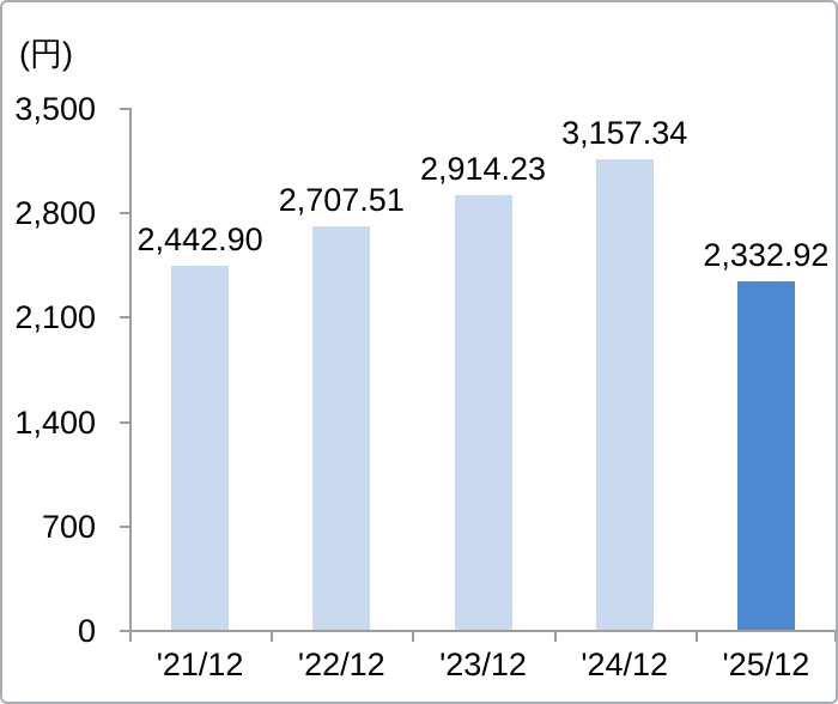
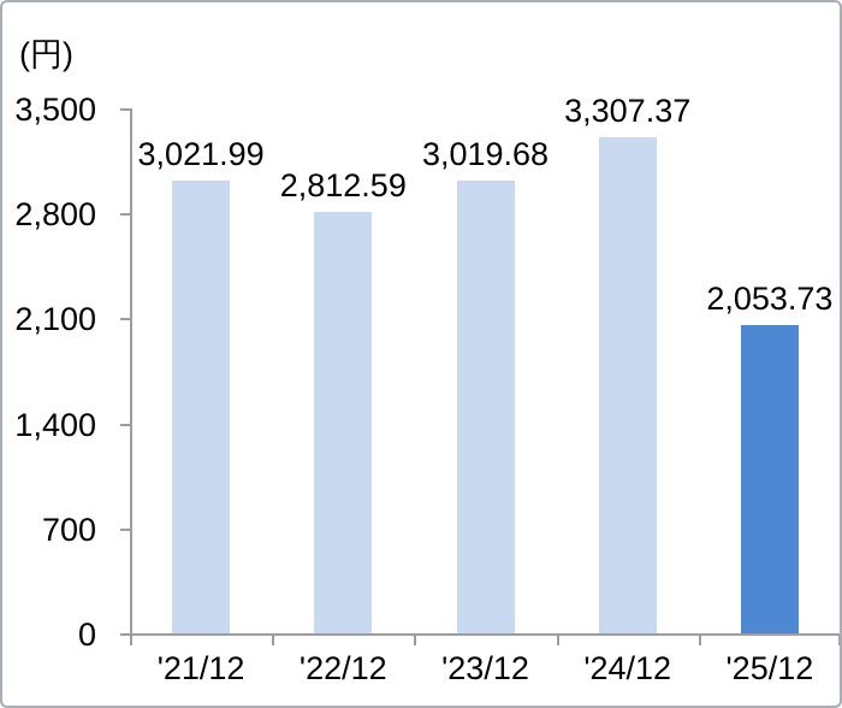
'21/12: 2,442.90 -> 3,021.99
'22/12: 2,707.51 -> 2,812.59
'23/12: 2,914.23 -> 3,019.68
'24/12: 3,157.34 -> 3,307.37
'25/12: 2,332.92 -> 2,053.73
